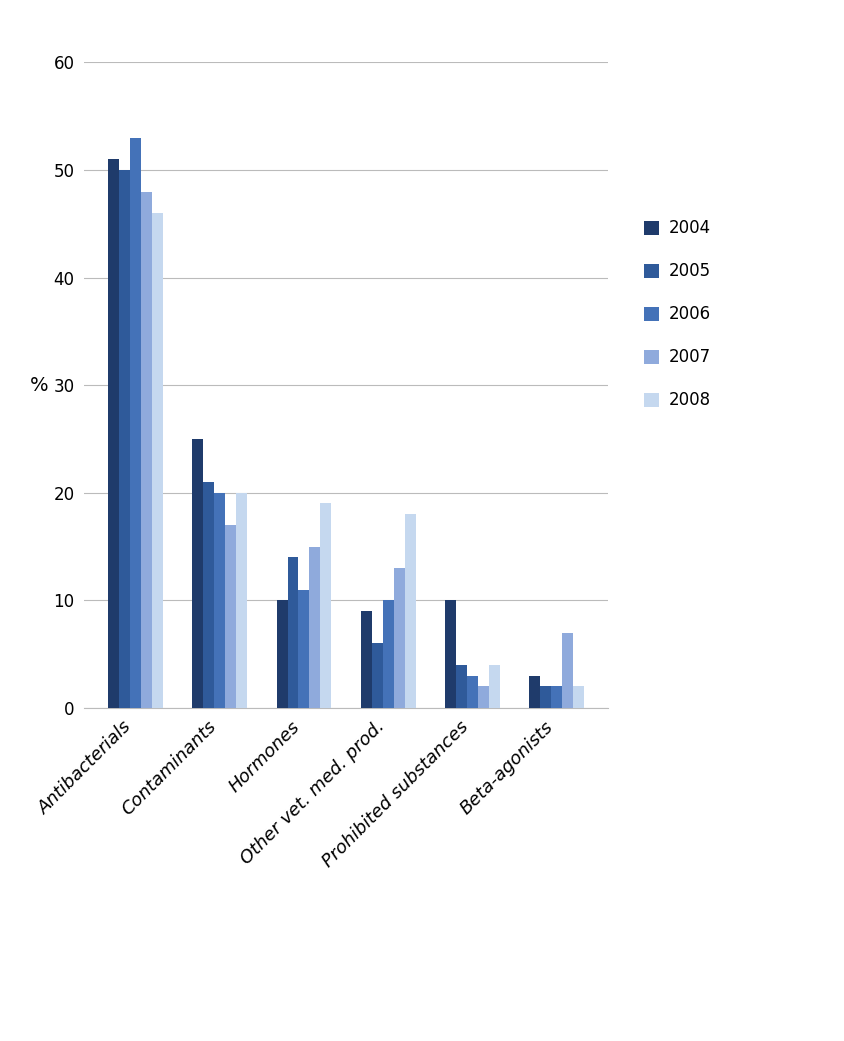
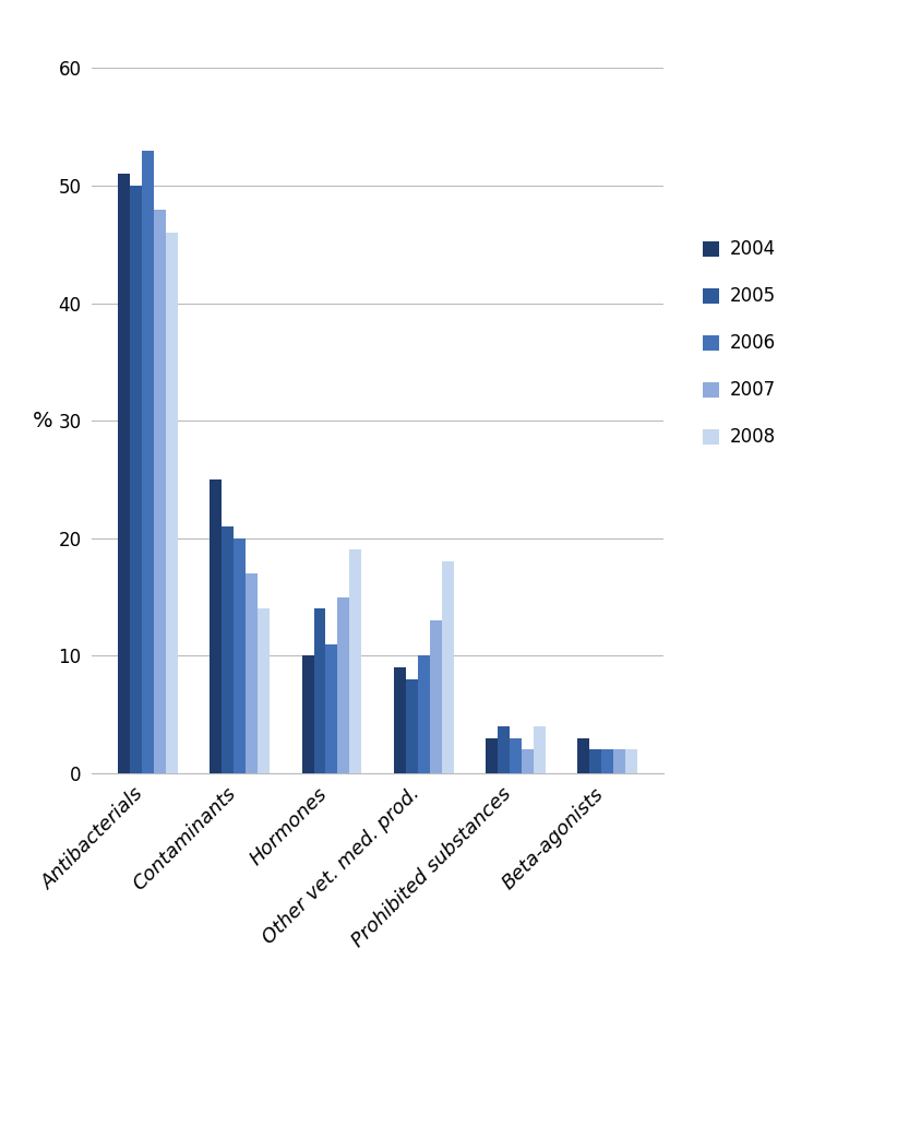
2008/Contaminants: 20 -> 14
2005/Other vet. med. prod.: 6 -> 8
2004/Prohibited substances: 10 -> 3
2007/Beta-agonists: 7 -> 2
